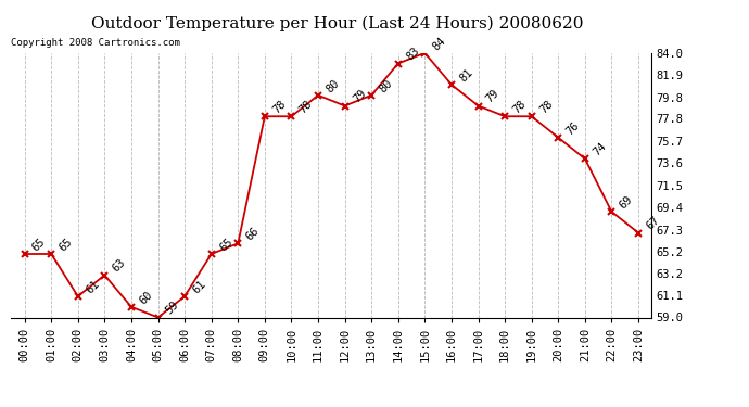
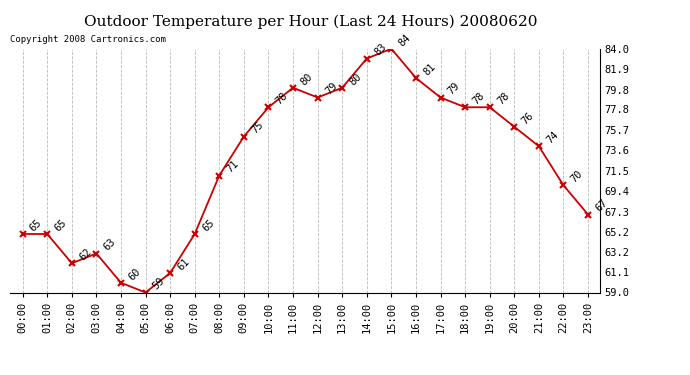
02:00: 61 -> 62
08:00: 66 -> 71
09:00: 78 -> 75
22:00: 69 -> 70
